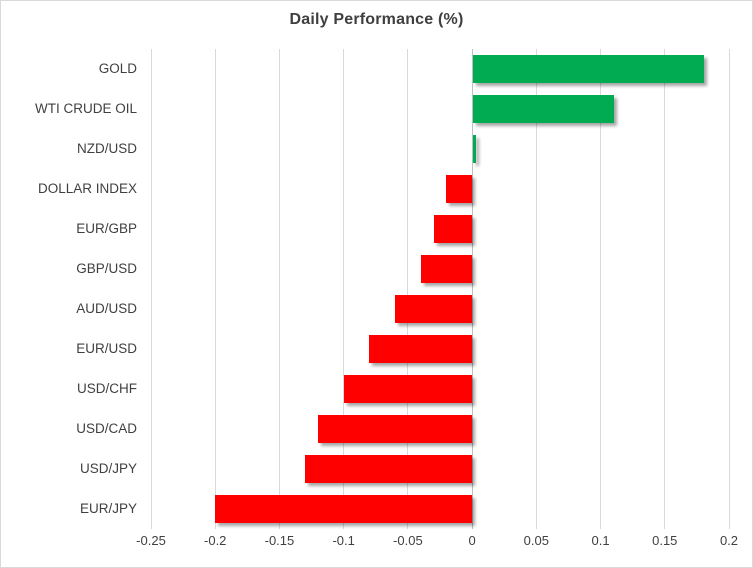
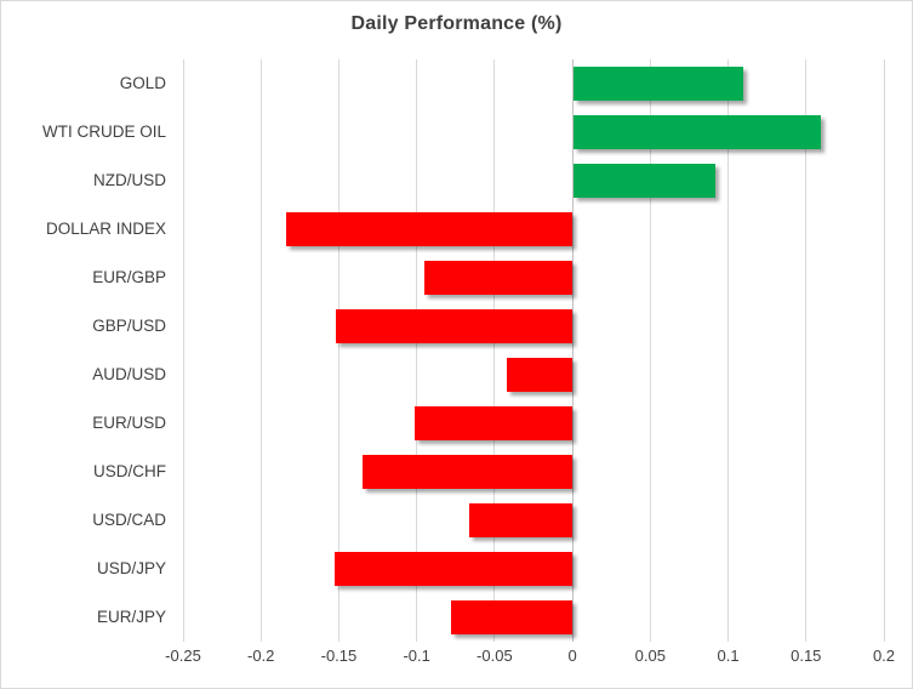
GOLD: 0.180 -> 0.109
WTI CRUDE OIL: 0.110 -> 0.159
NZD/USD: 0.002 -> 0.091
DOLLAR INDEX: -0.020 -> -0.184
EUR/GBP: -0.030 -> -0.095
GBP/USD: -0.040 -> -0.152
AUD/USD: -0.060 -> -0.042
EUR/USD: -0.080 -> -0.101
USD/CHF: -0.100 -> -0.135
USD/CAD: -0.120 -> -0.066
USD/JPY: -0.130 -> -0.153
EUR/JPY: -0.200 -> -0.078
